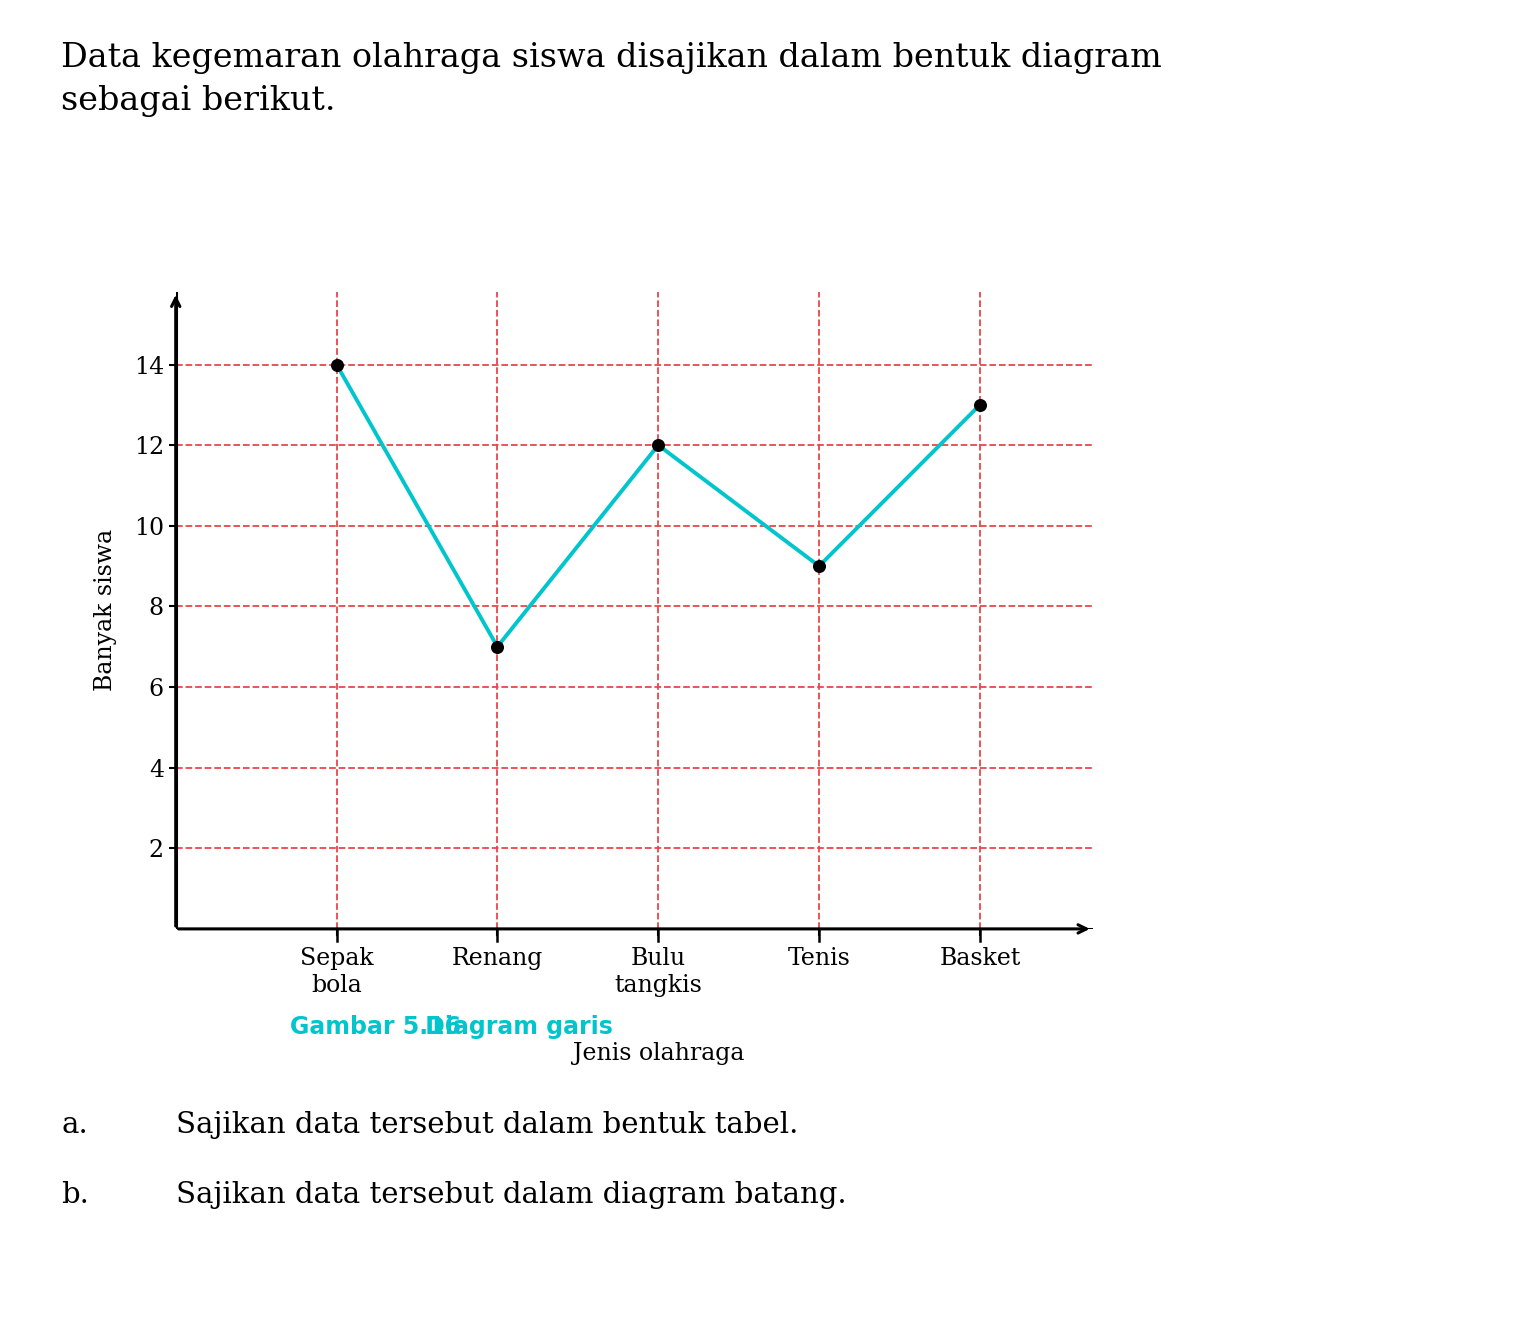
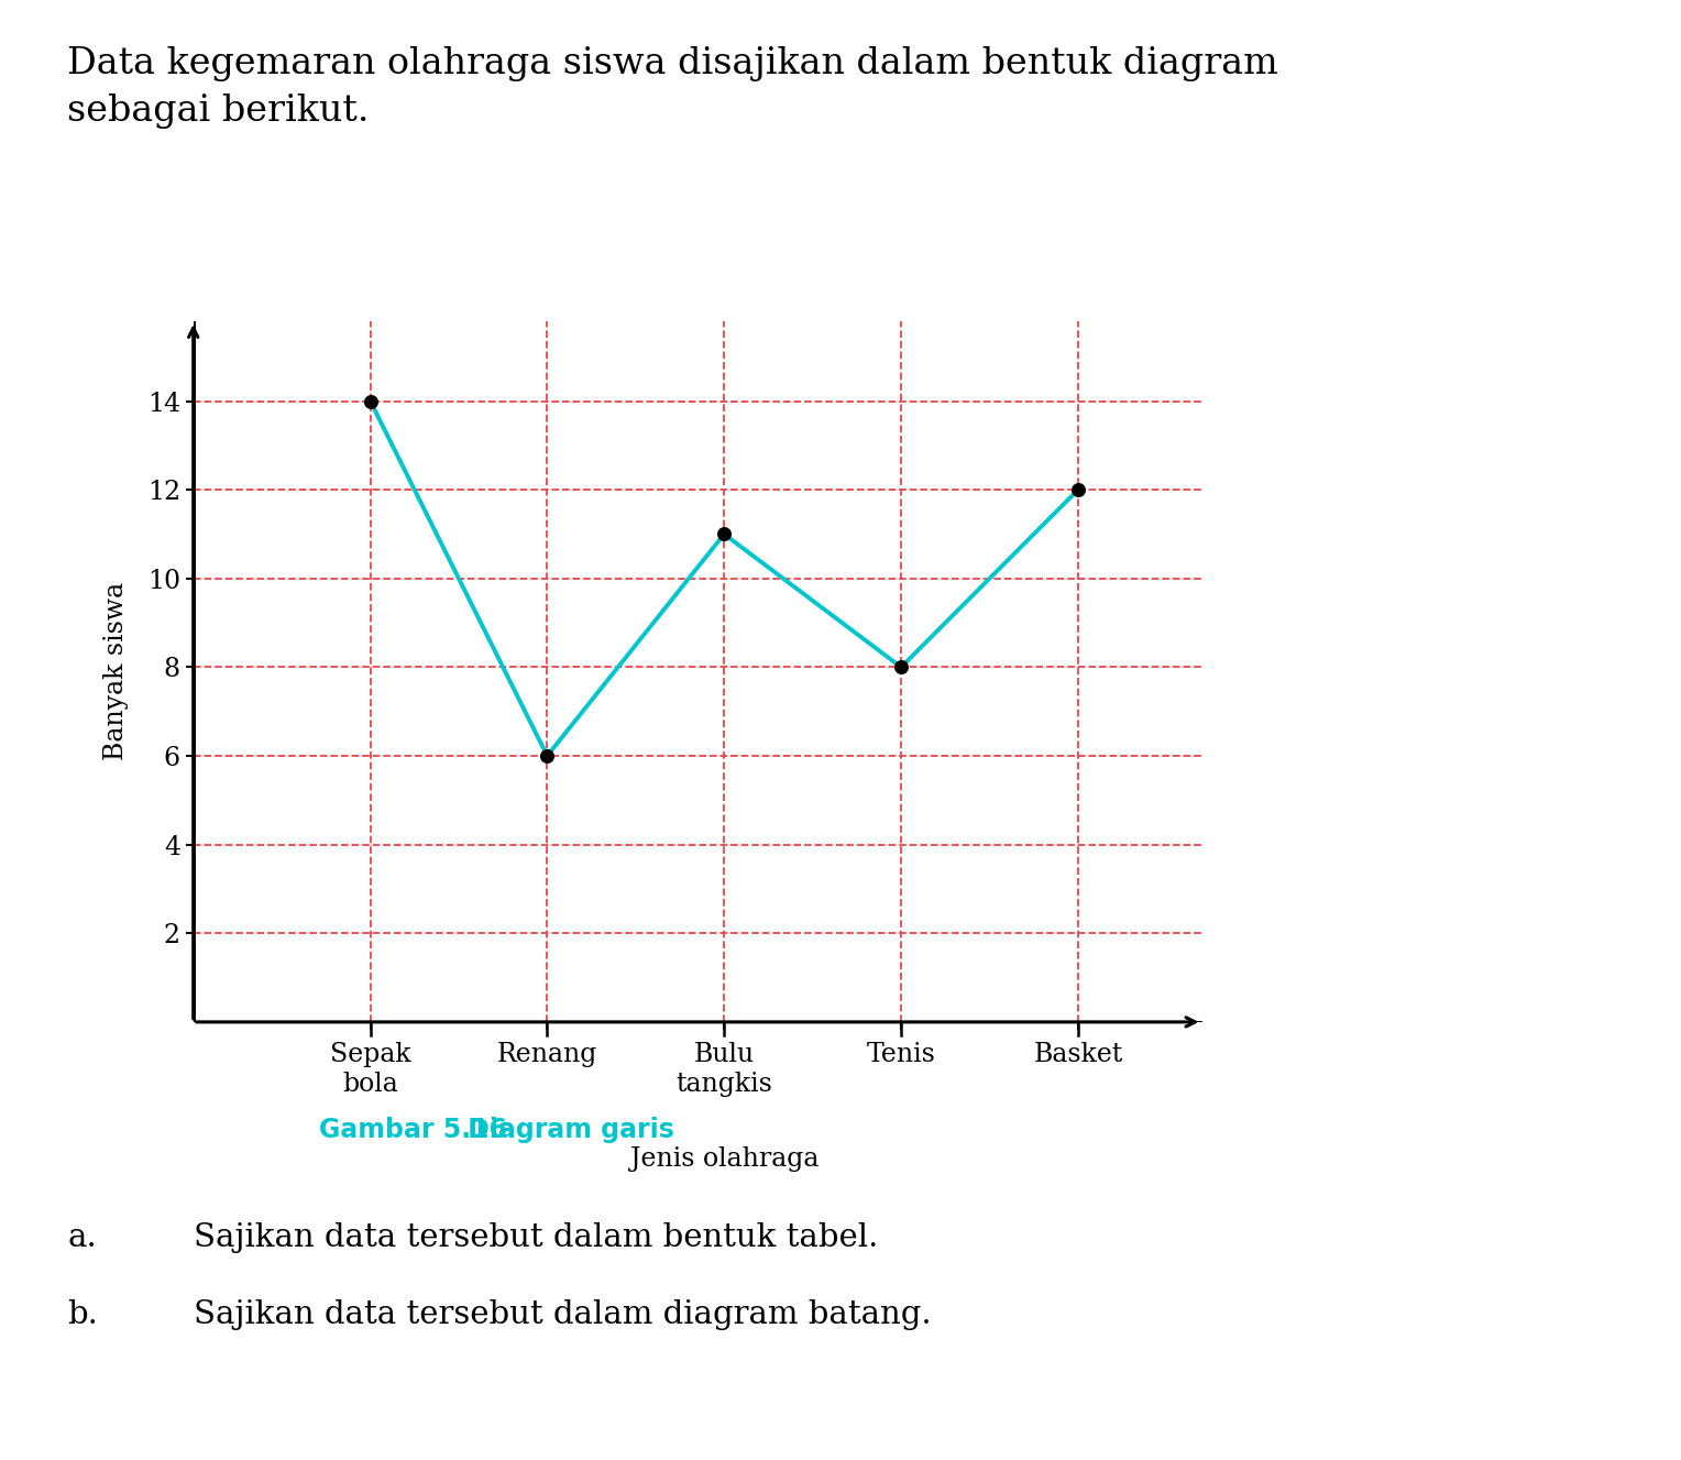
Renang: 7 -> 6
Bulu tangkis: 12 -> 11
Tenis: 9 -> 8
Basket: 13 -> 12
